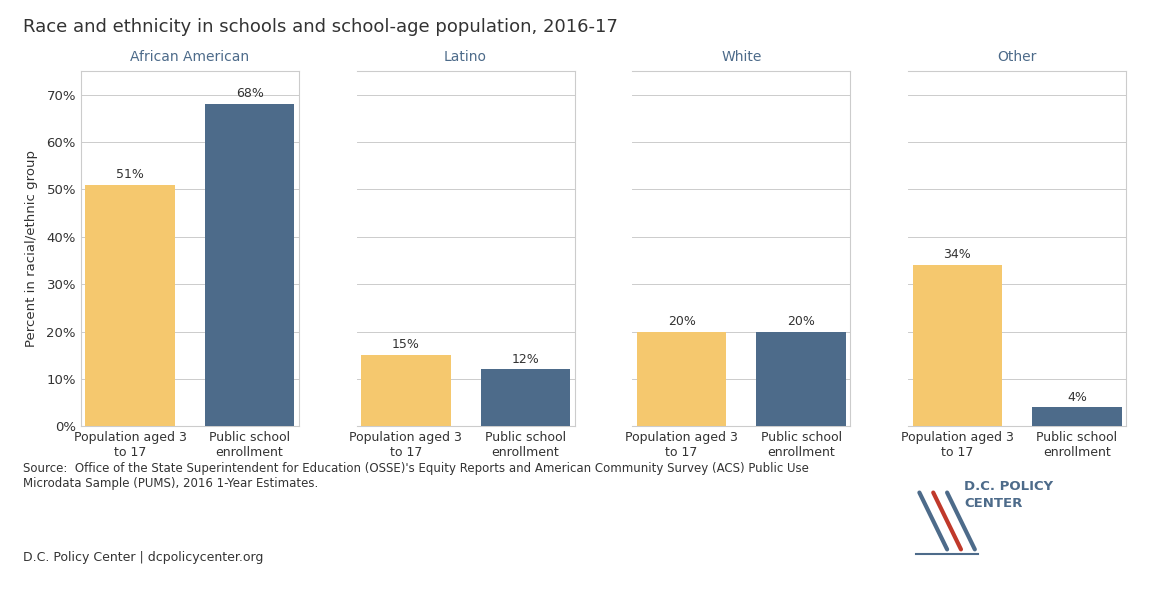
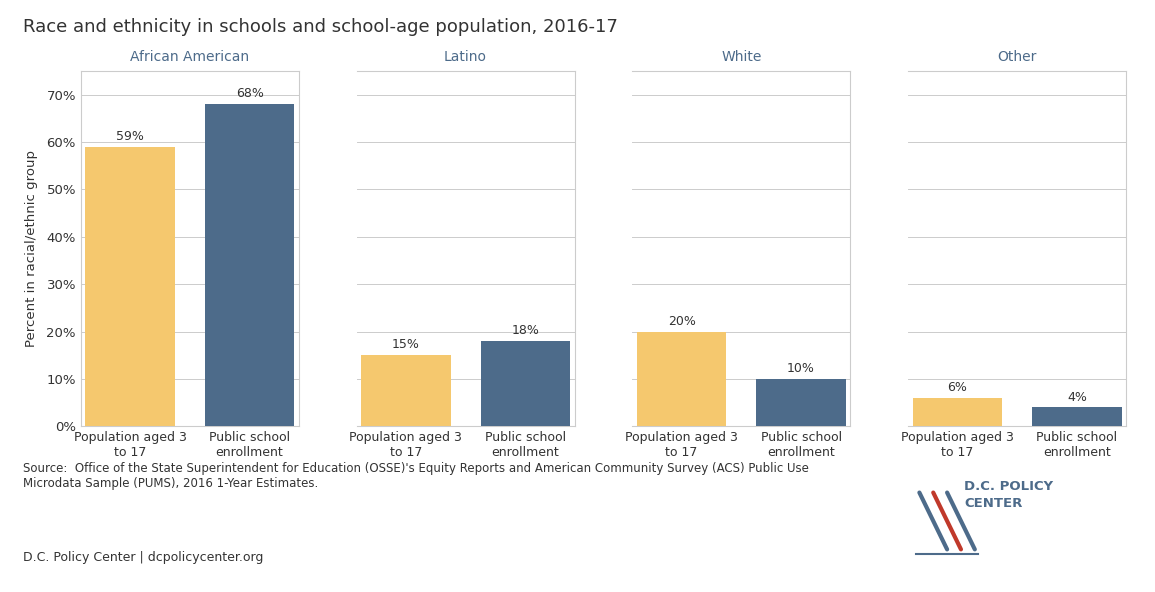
African American/Population aged 3 to 17: 51% -> 59%
Latino/Public school enrollment: 12% -> 18%
White/Public school enrollment: 20% -> 10%
Other/Population aged 3 to 17: 34% -> 6%
